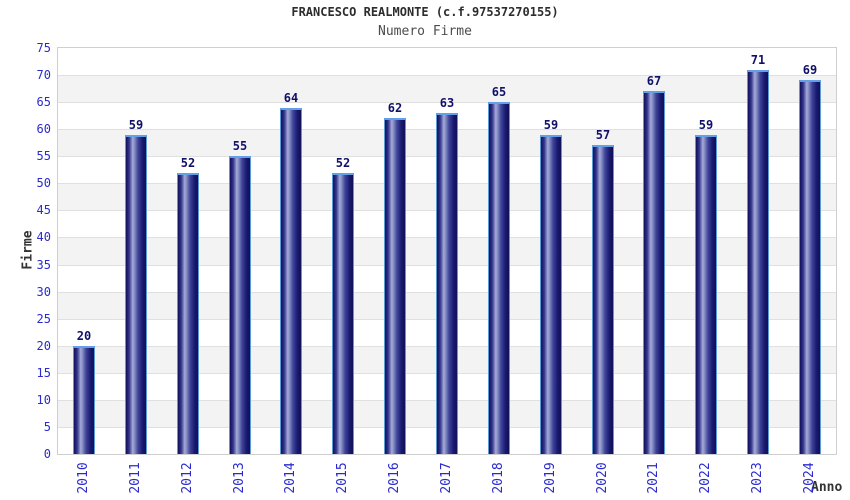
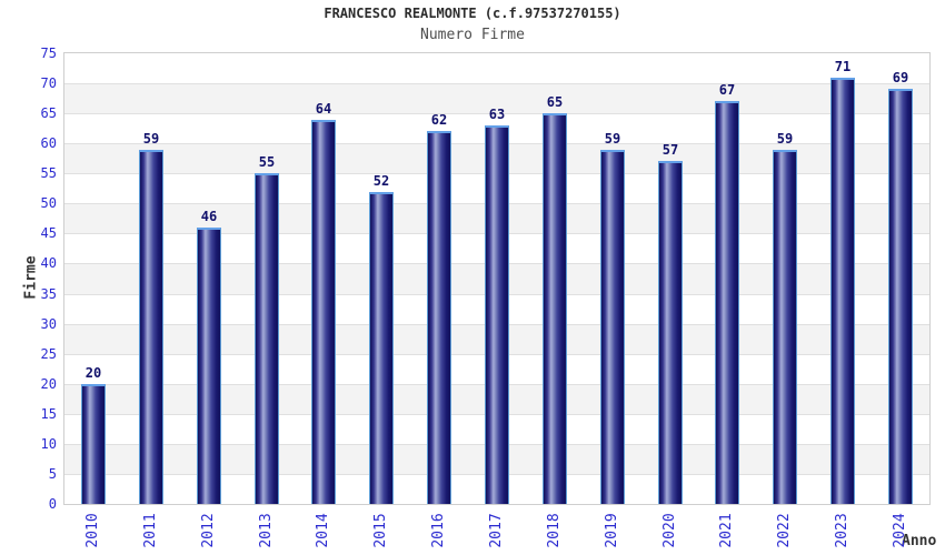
2012: 52 -> 46
